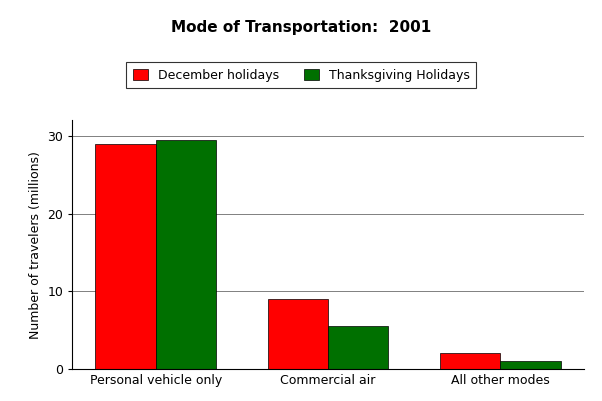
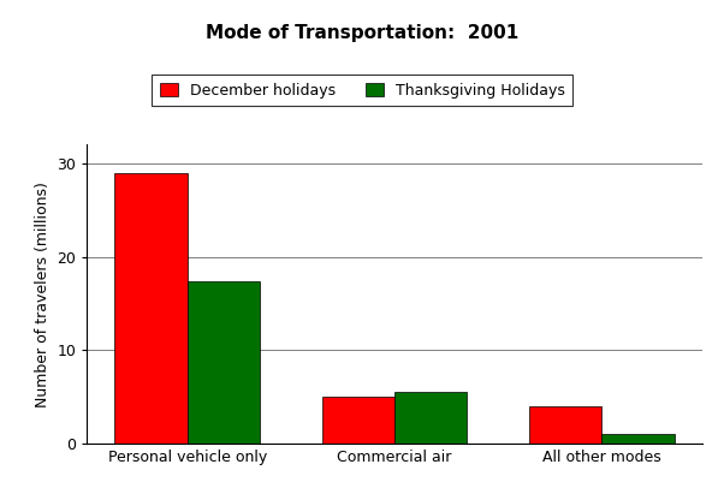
Thanksgiving Holidays/Personal vehicle only: 29.5 -> 17.4
December holidays/Commercial air: 9 -> 5
December holidays/All other modes: 2 -> 4
